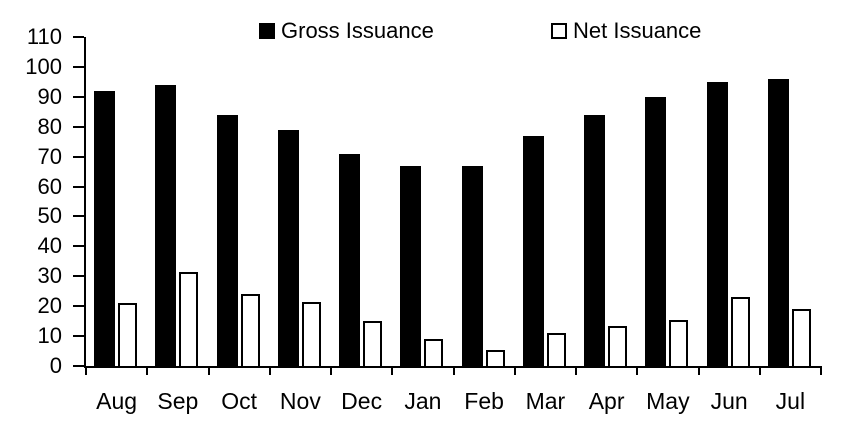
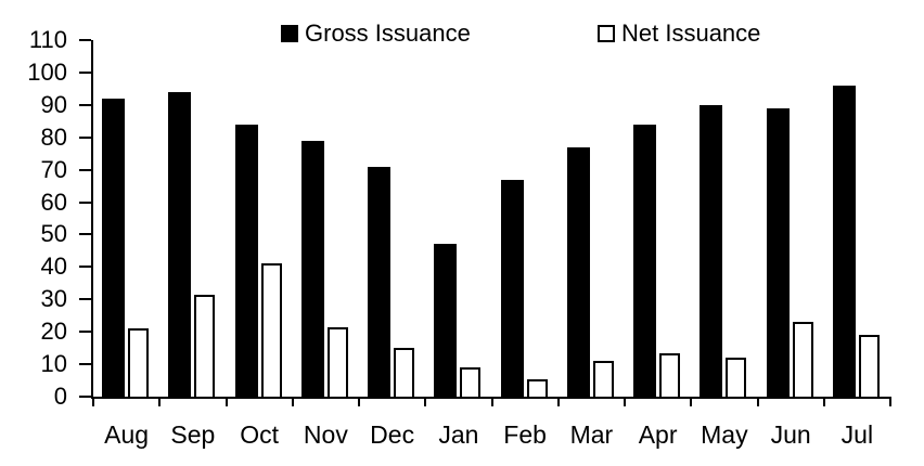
Net Issuance/Oct: 24 -> 41
Gross Issuance/Jan: 67 -> 47
Net Issuance/May: 16 -> 12
Gross Issuance/Jun: 95 -> 89
